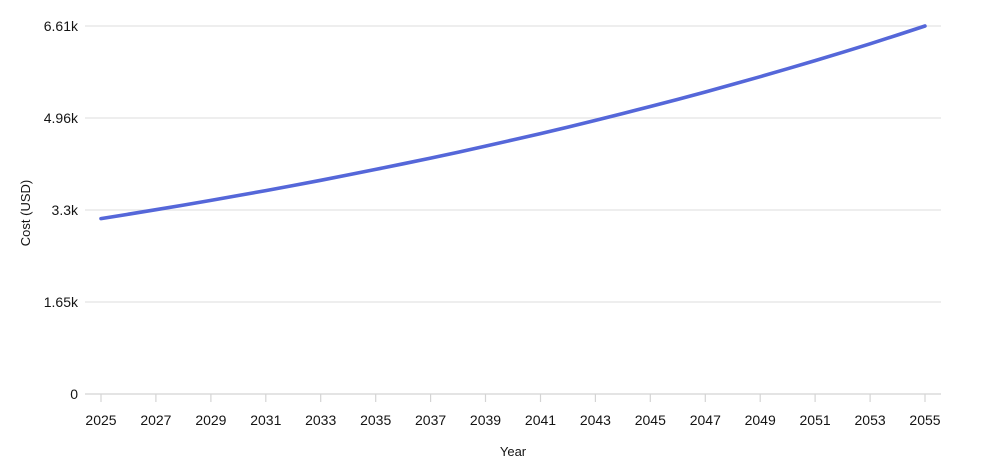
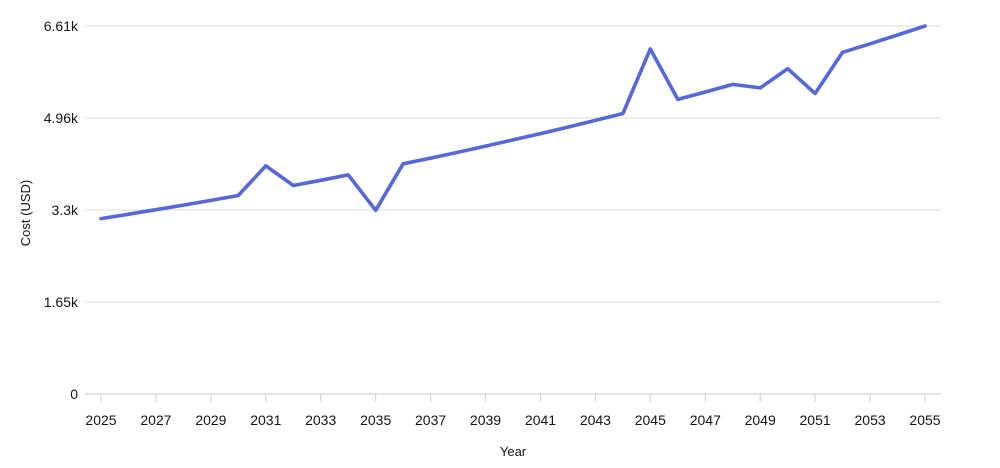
2031: 3.7k -> 4.1k
2035: 4.0k -> 3.3k
2045: 5.2k -> 6.2k
2049: 5.7k -> 5.5k
2051: 6.0k -> 5.4k
